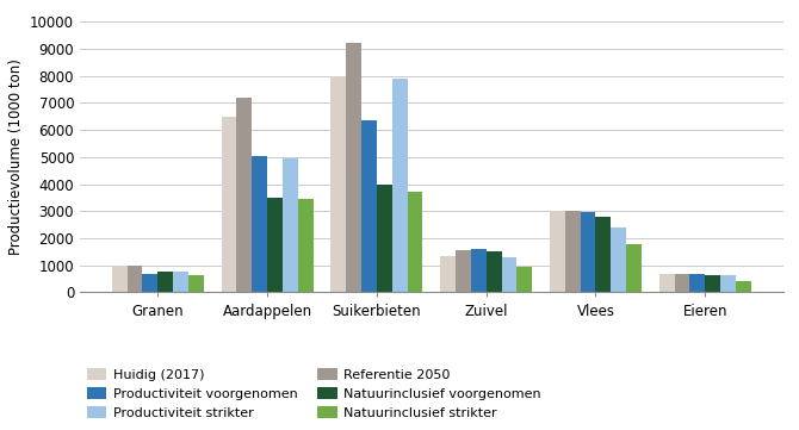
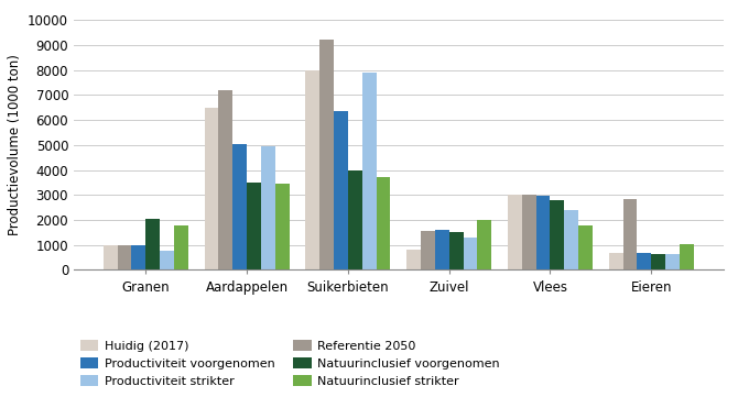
Productiviteit voorgenomen/Granen: 700 -> 1000
Natuurinclusief voorgenomen/Granen: 750 -> 2050
Natuurinclusief strikter/Granen: 650 -> 1800
Huidig (2017)/Zuivel: 1350 -> 800
Natuurinclusief strikter/Zuivel: 950 -> 2000
Referentie 2050/Eieren: 700 -> 2850
Natuurinclusief strikter/Eieren: 420 -> 1050
